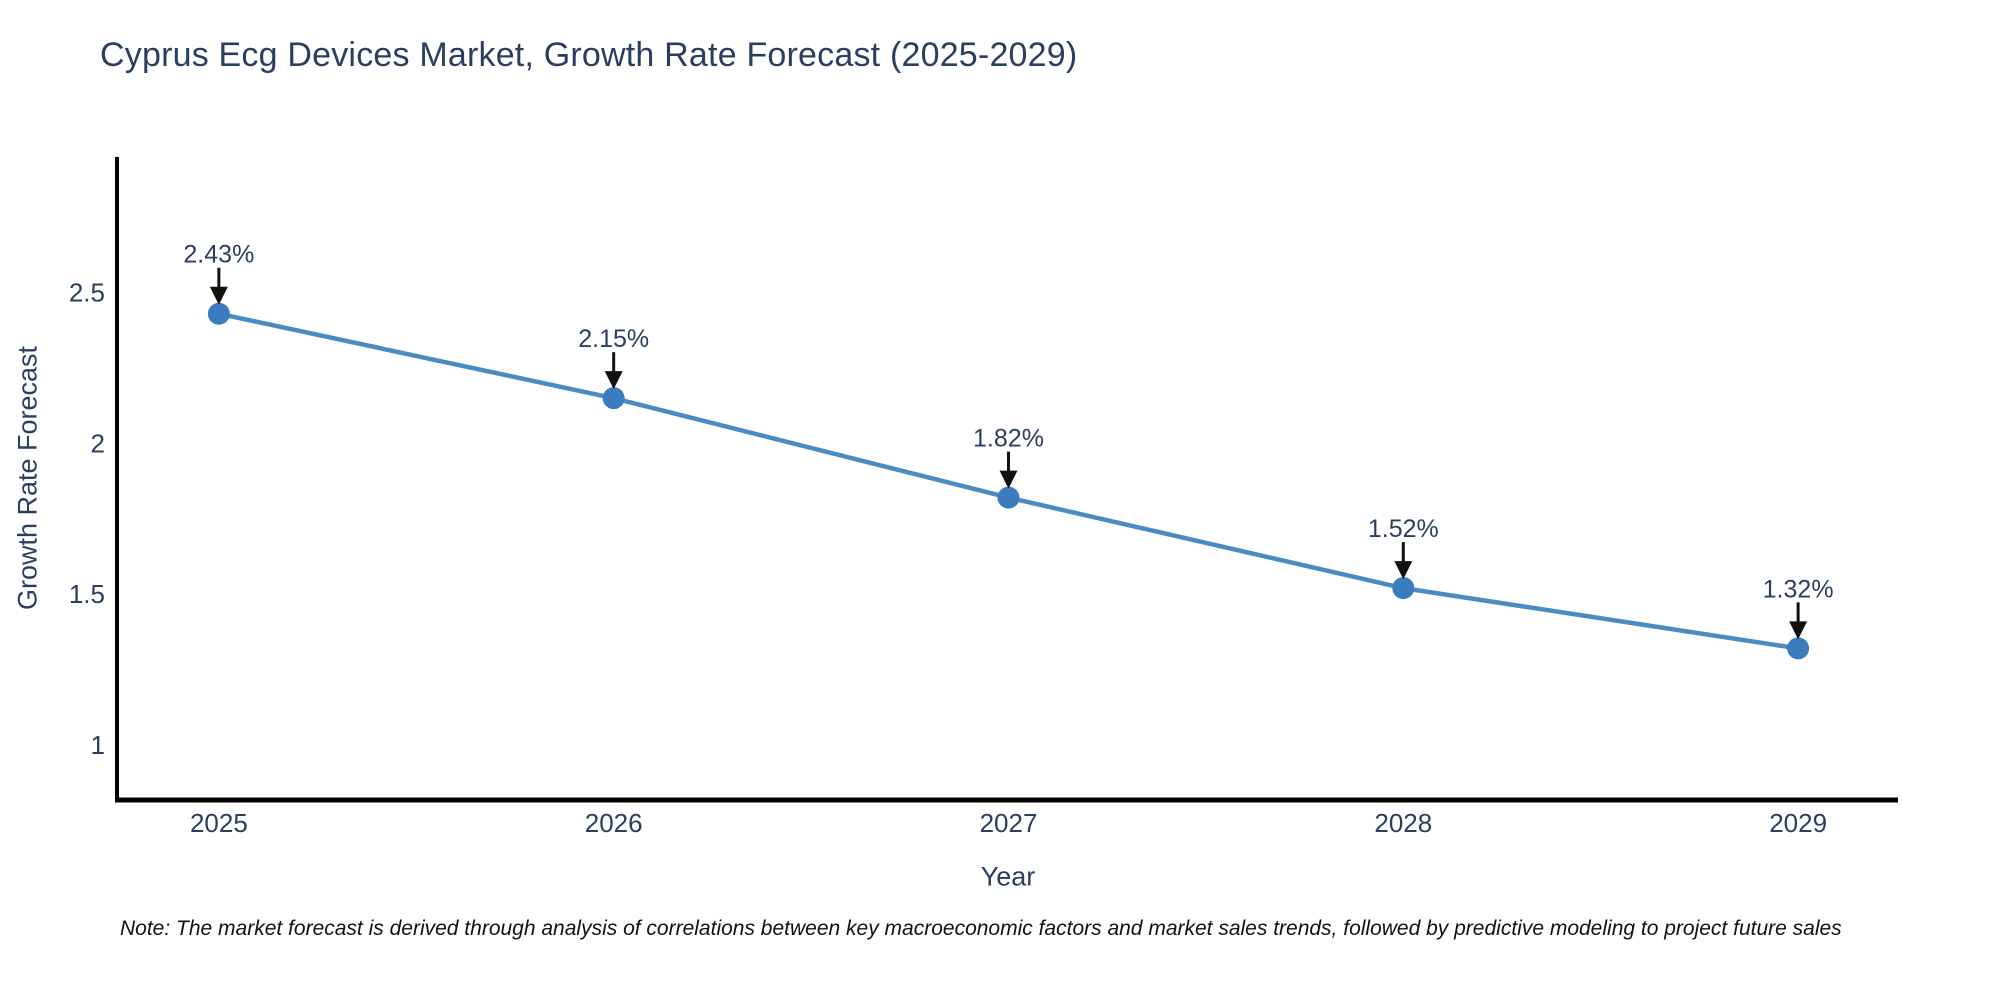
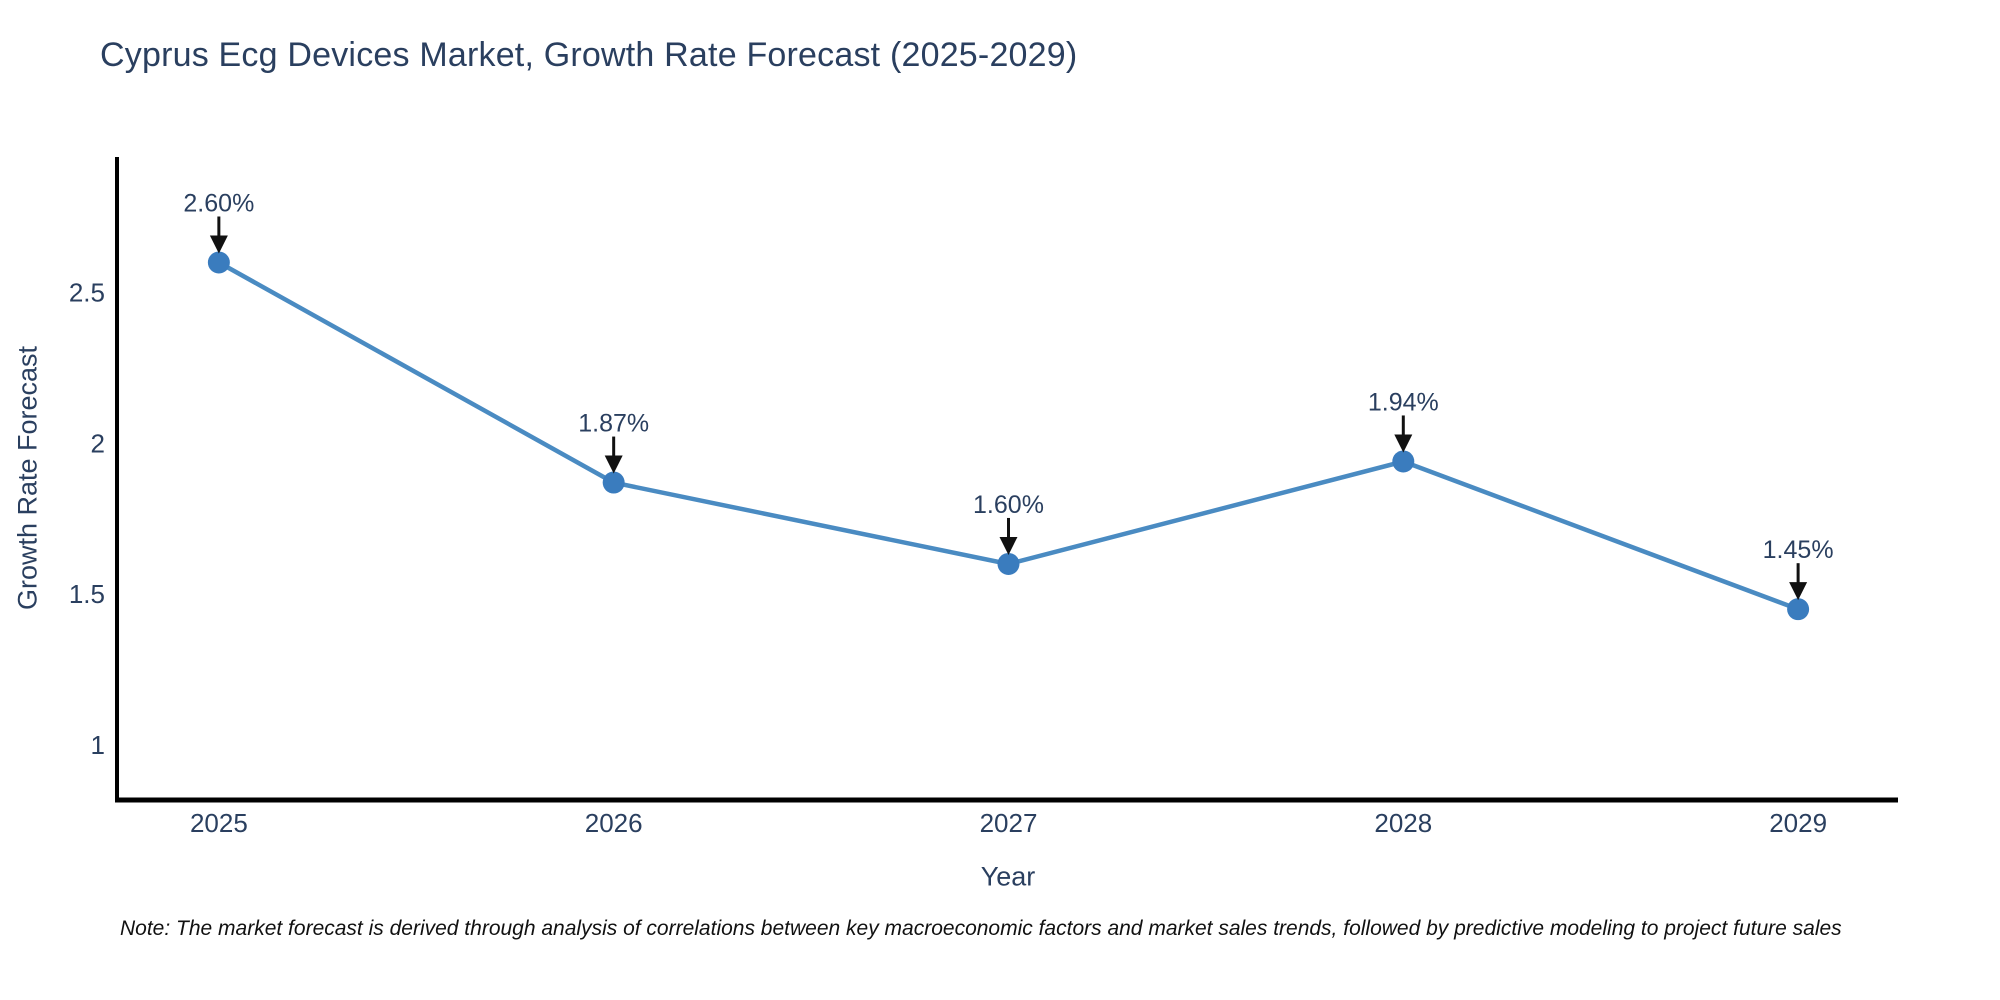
2025: 2.43% -> 2.60%
2026: 2.15% -> 1.87%
2027: 1.82% -> 1.60%
2028: 1.52% -> 1.94%
2029: 1.32% -> 1.45%
